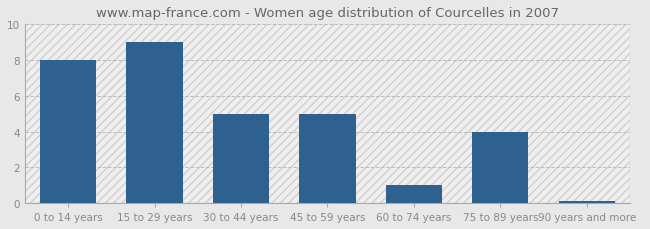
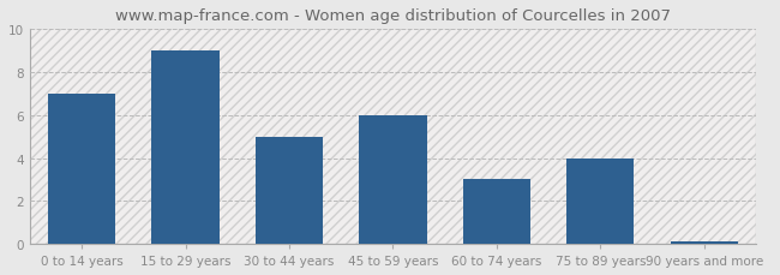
0 to 14 years: 8.0 -> 7.0
45 to 59 years: 5.0 -> 6.0
60 to 74 years: 1.0 -> 3.0
